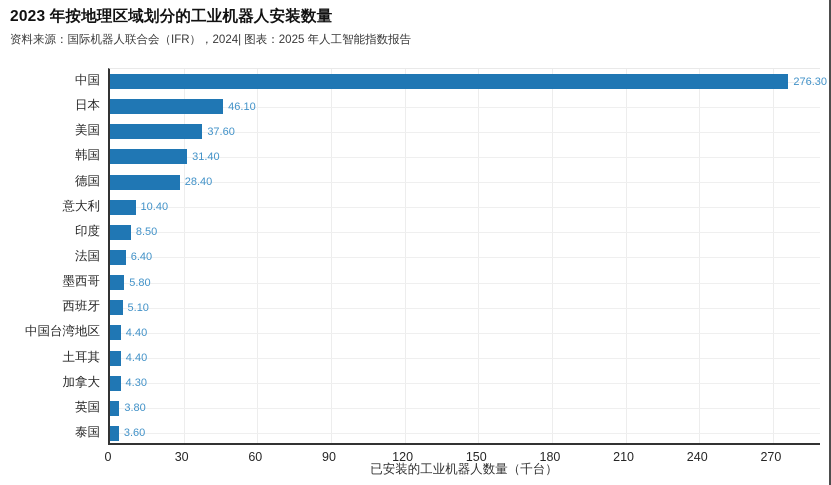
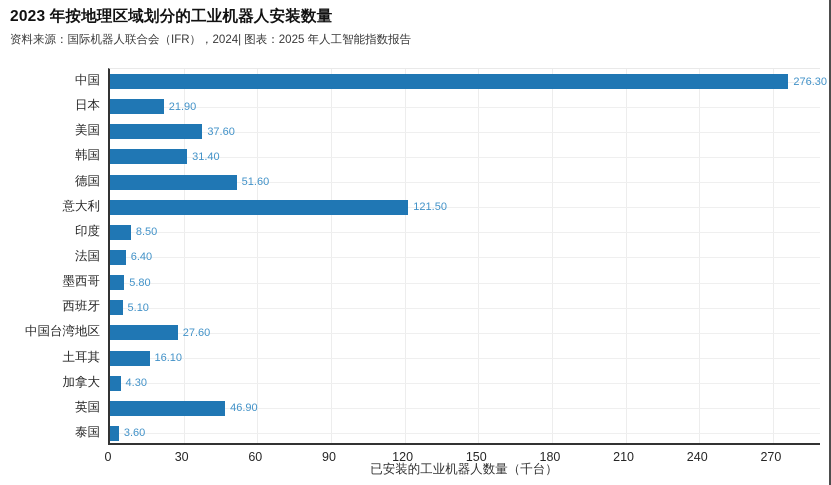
日本: 46.10 -> 21.90
德国: 28.40 -> 51.60
意大利: 10.40 -> 121.50
中国台湾地区: 4.40 -> 27.60
土耳其: 4.40 -> 16.10
英国: 3.80 -> 46.90
